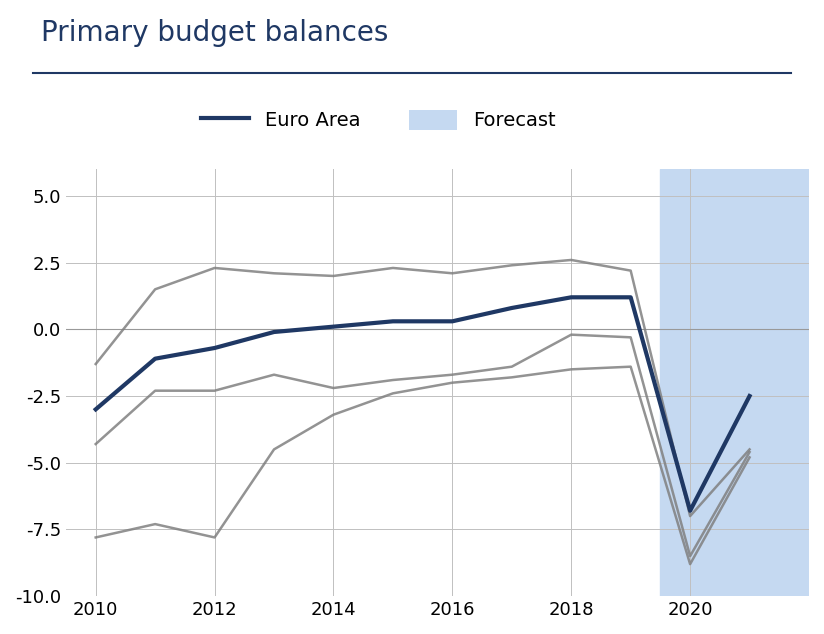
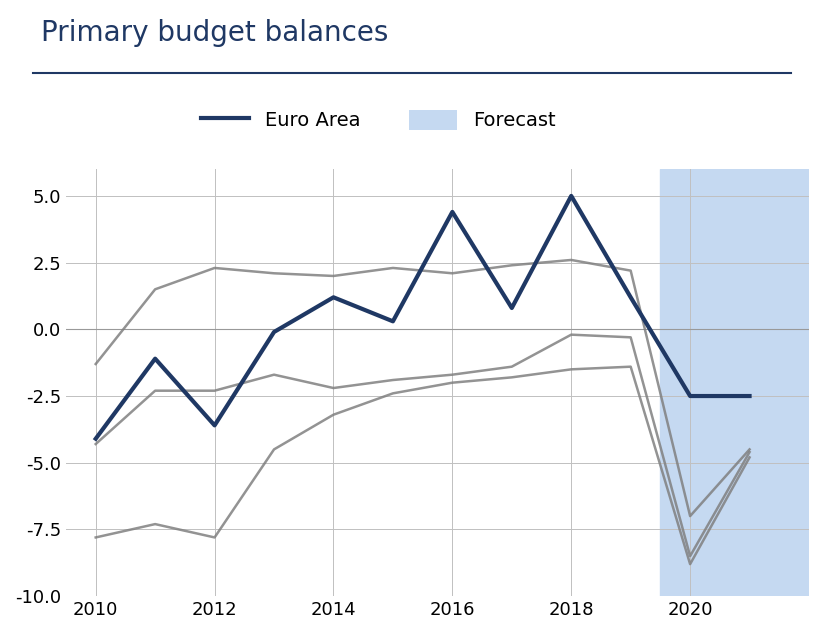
Euro Area/2010: -3.0 -> -4.1
Euro Area/2012: -0.7 -> -3.6
Euro Area/2014: 0.1 -> 1.2
Euro Area/2016: 0.3 -> 4.4
Euro Area/2018: 1.2 -> 5.0
Euro Area/2020: -6.8 -> -2.5
